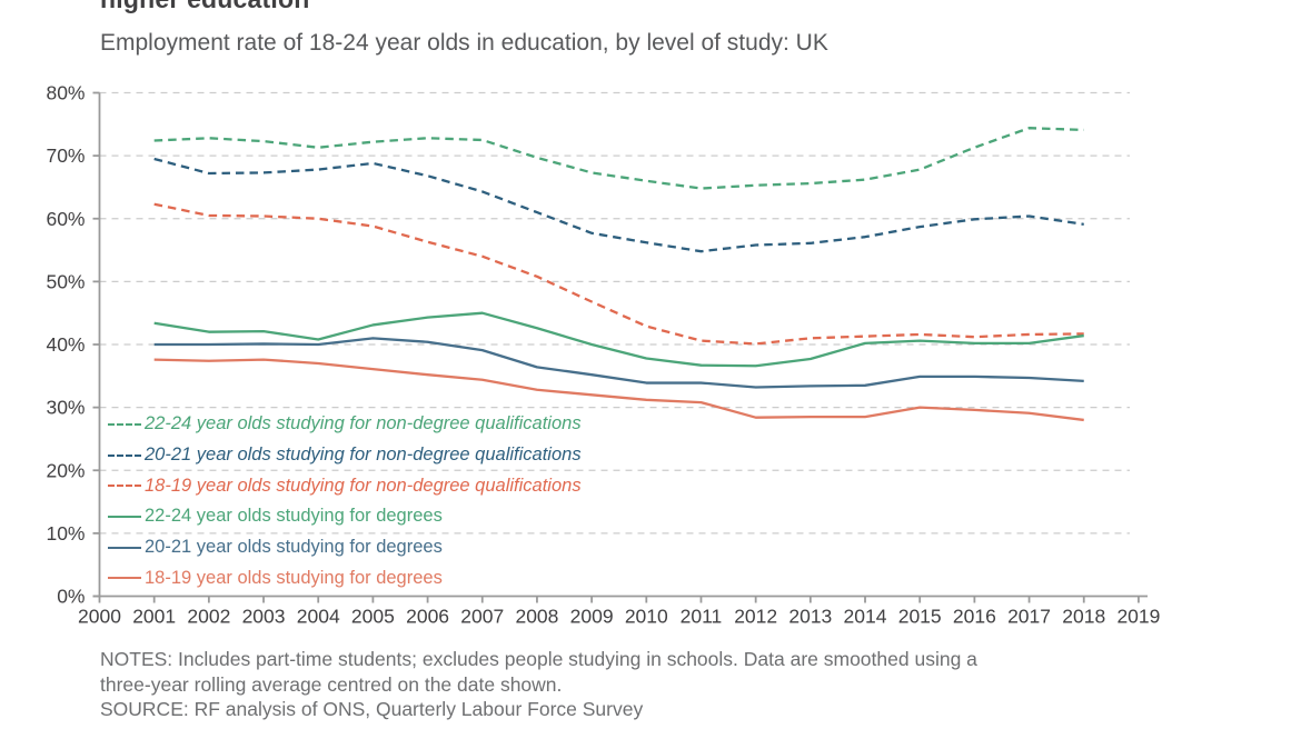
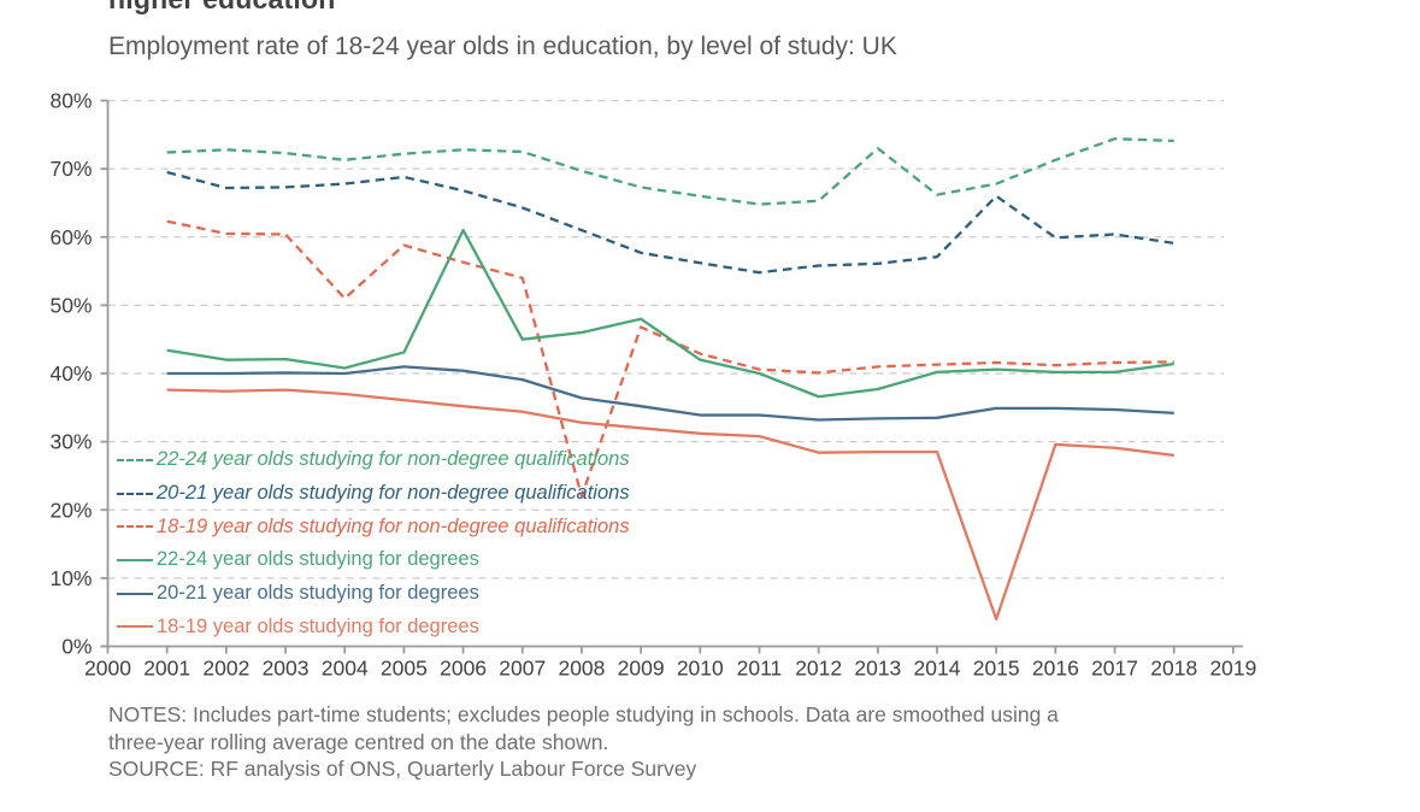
18-19 year olds studying for non-degree qualifications/2004: 60% -> 51%
22-24 year olds studying for degrees/2006: 44% -> 61%
18-19 year olds studying for non-degree qualifications/2008: 51% -> 22%
22-24 year olds studying for degrees/2008: 43% -> 46%
22-24 year olds studying for degrees/2009: 40% -> 48%
22-24 year olds studying for degrees/2010: 38% -> 42%
22-24 year olds studying for degrees/2011: 37% -> 40%
22-24 year olds studying for non-degree qualifications/2013: 66% -> 73%
20-21 year olds studying for non-degree qualifications/2015: 59% -> 66%
18-19 year olds studying for degrees/2015: 30% -> 4%
